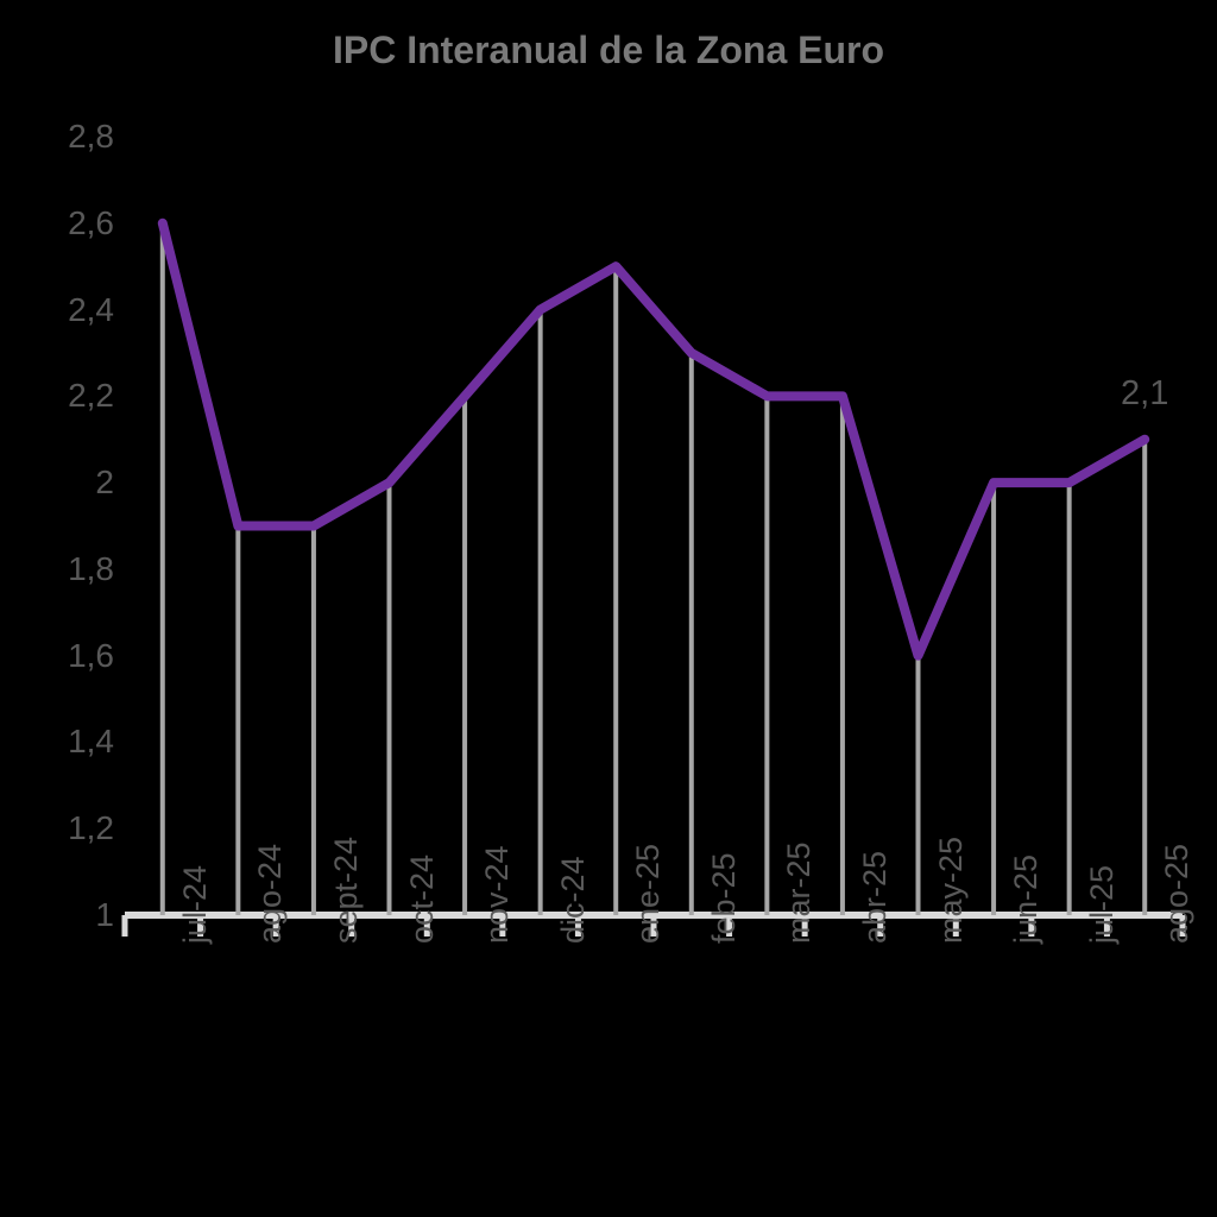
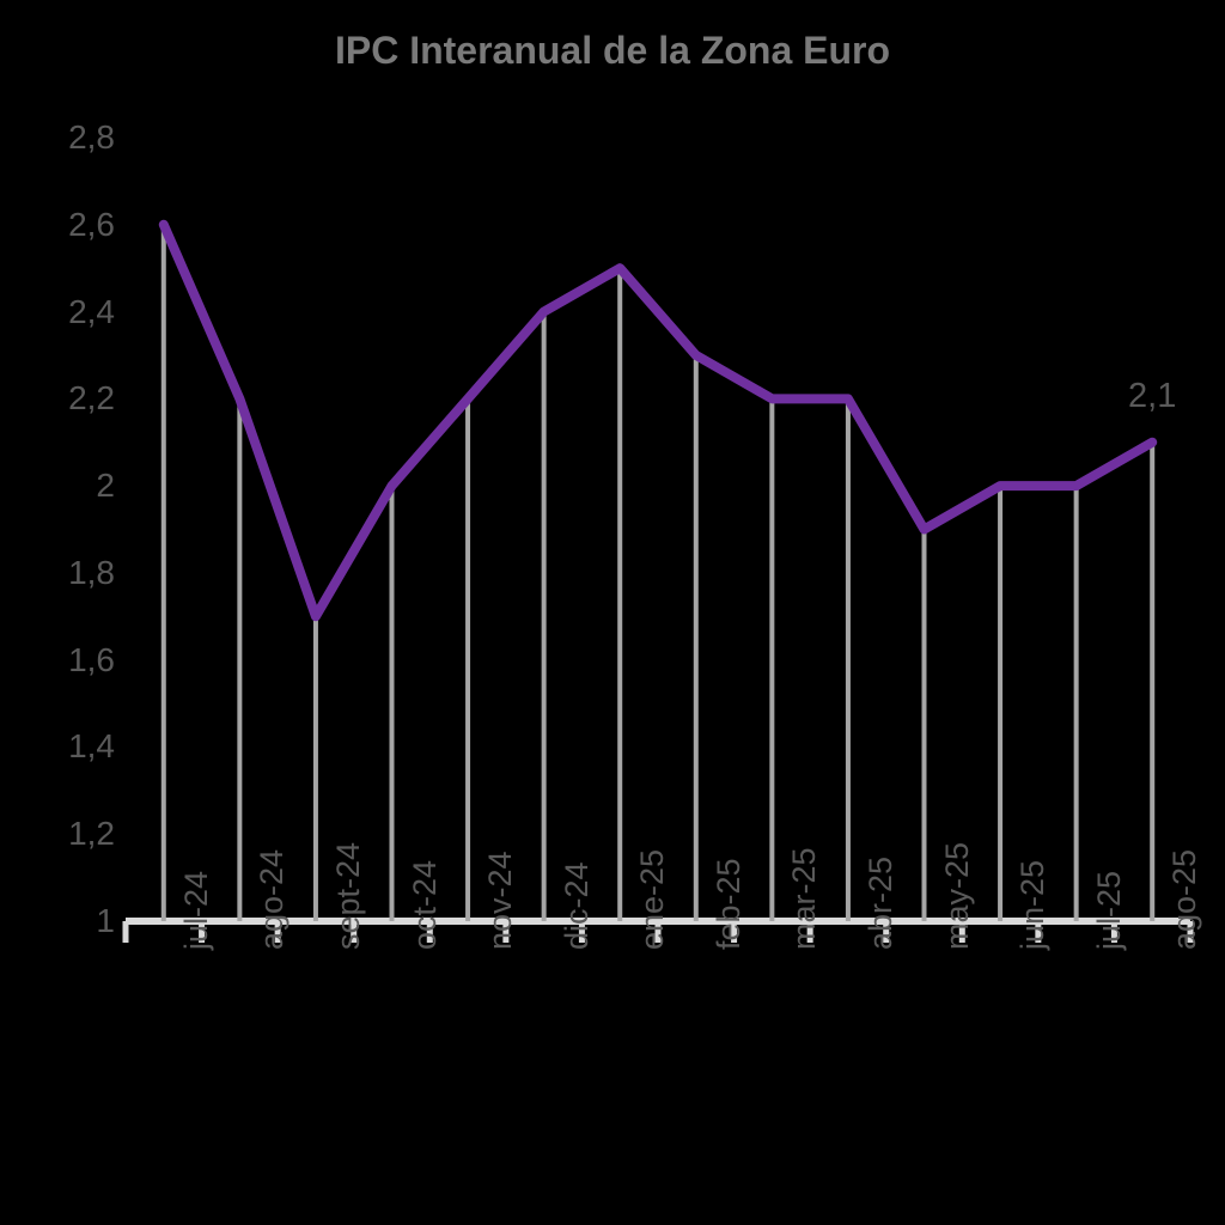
ago-24: 1,9 -> 2,2
sept-24: 1,9 -> 1,7
may-25: 1,6 -> 1,9
